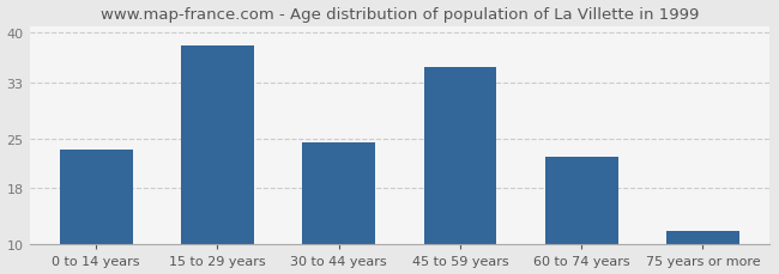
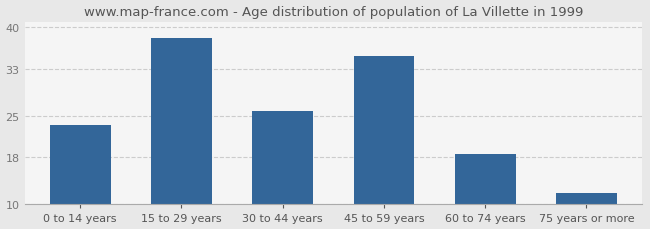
30 to 44 years: 24.4 -> 25.8
60 to 74 years: 22.4 -> 18.5
